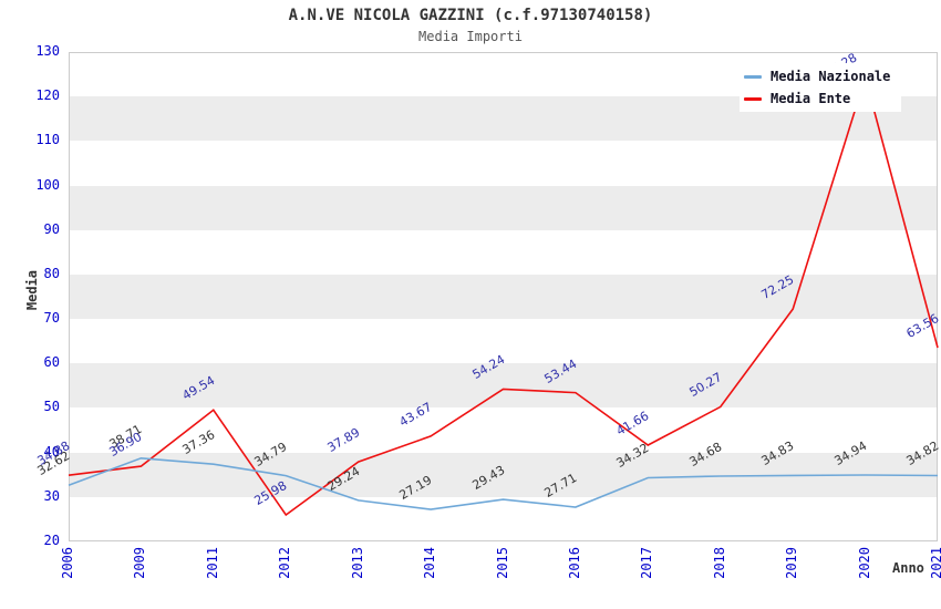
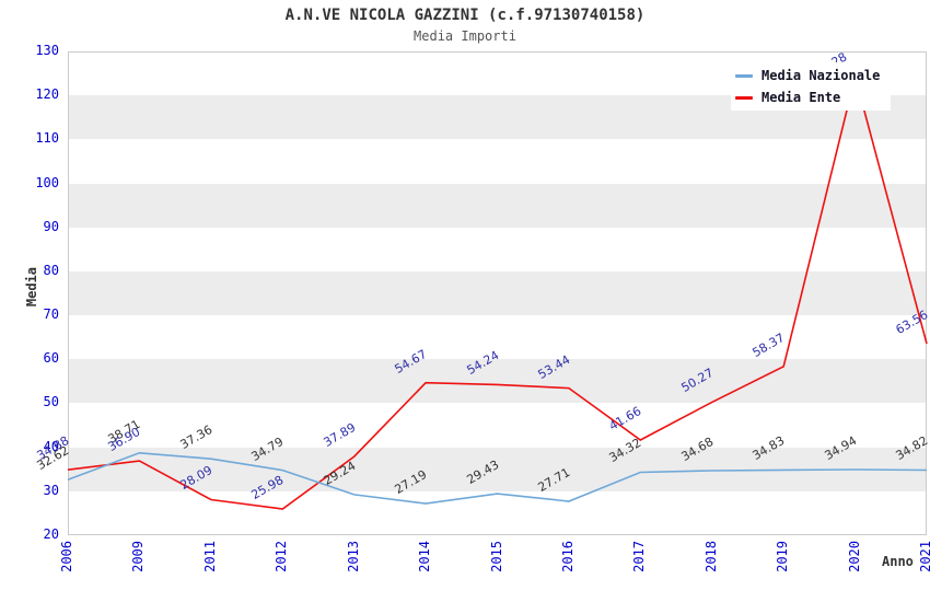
Media Ente/2011: 49.54 -> 28.09
Media Ente/2014: 43.67 -> 54.67
Media Ente/2019: 72.25 -> 58.37
